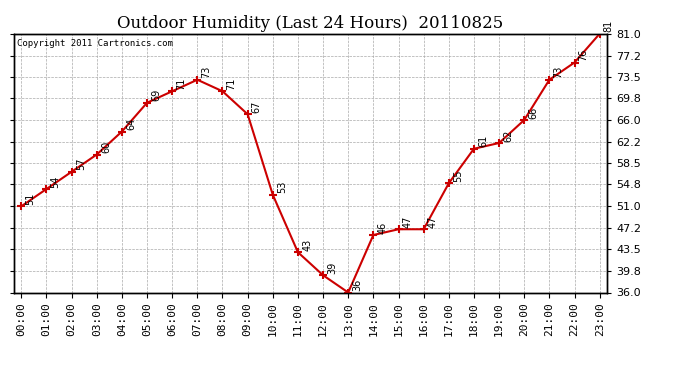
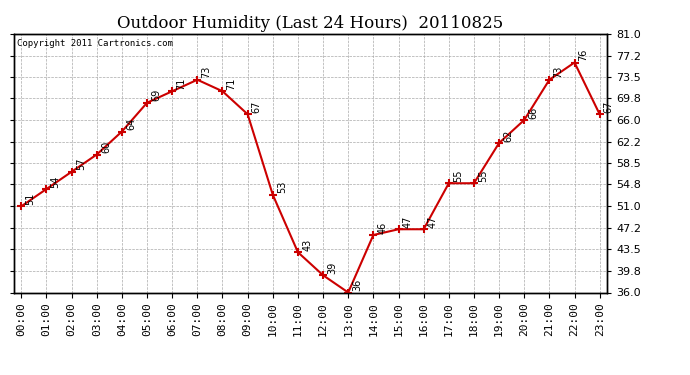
18:00: 61 -> 55
23:00: 81 -> 67
